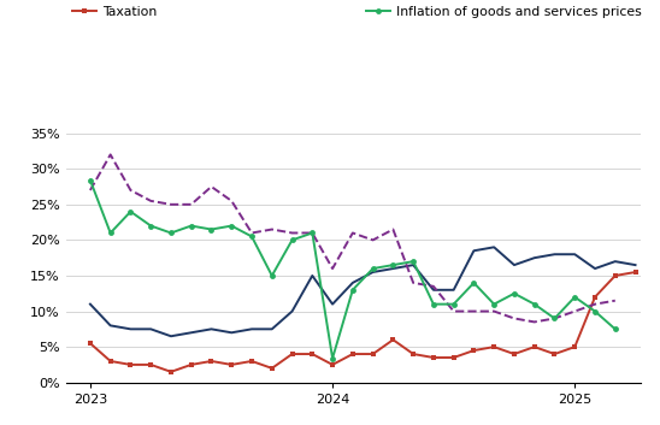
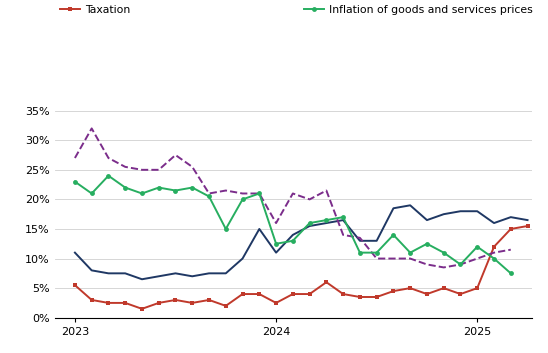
Inflation of goods and services prices/2023: 28.4% -> 23.0%
Inflation of goods and services prices/2024: 3.4% -> 12.5%
